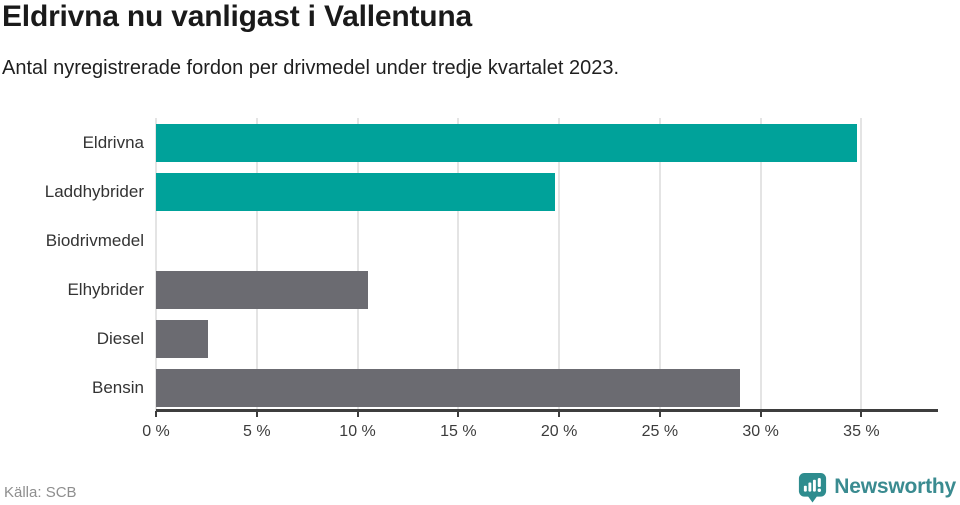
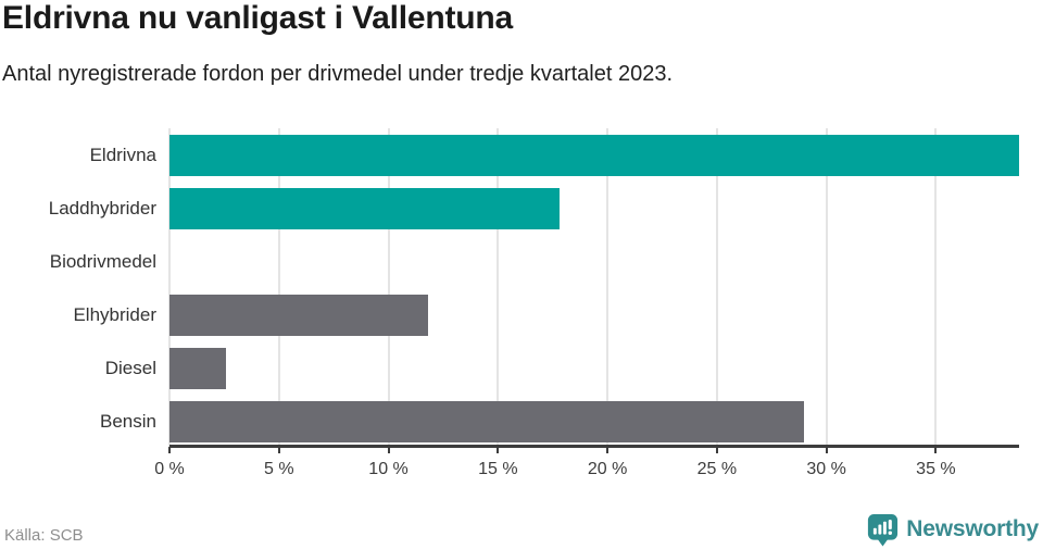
Eldrivna: 34.8% -> 38.8%
Laddhybrider: 19.8% -> 17.8%
Elhybrider: 10.5% -> 11.8%
